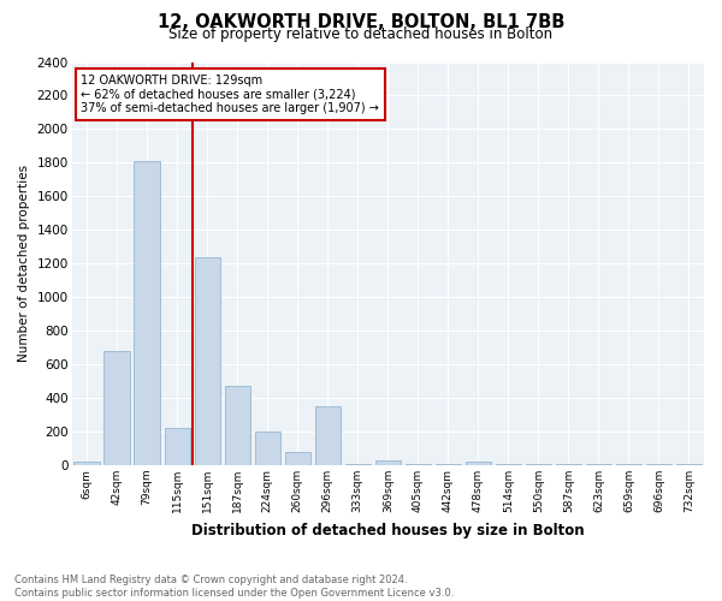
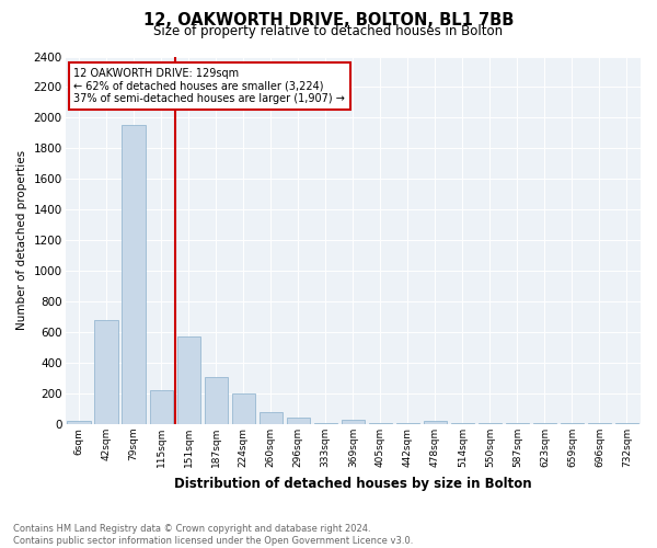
79sqm: 1810 -> 1950
151sqm: 1240 -> 580
187sqm: 470 -> 310
296sqm: 350 -> 40
